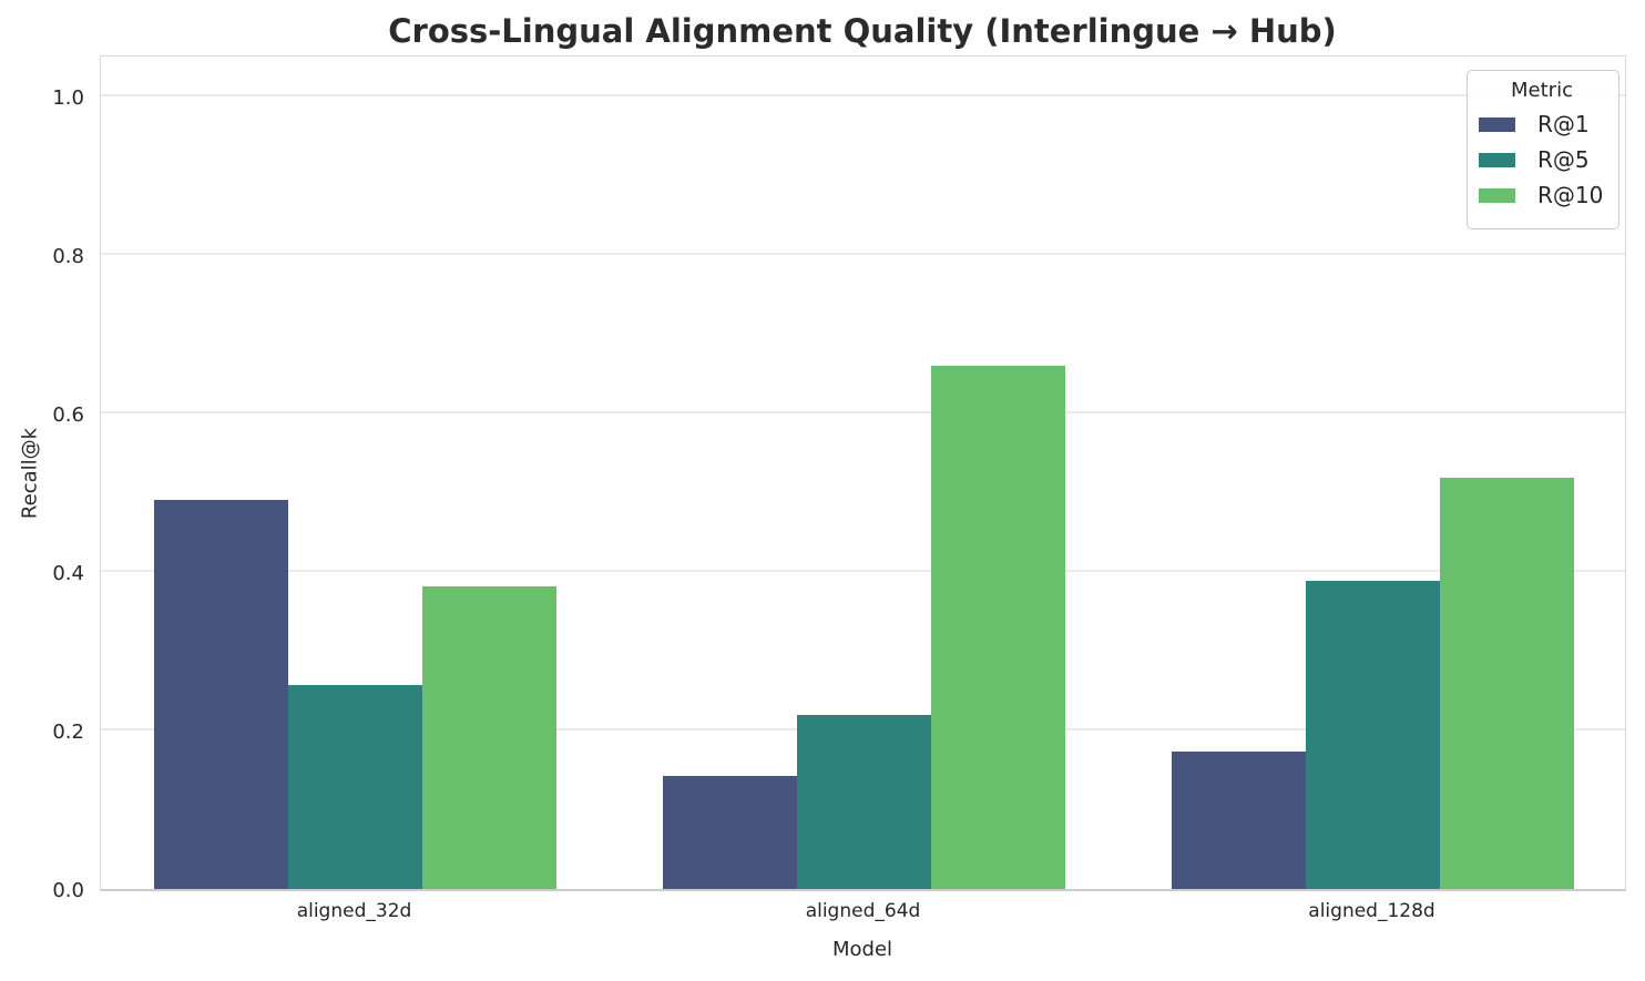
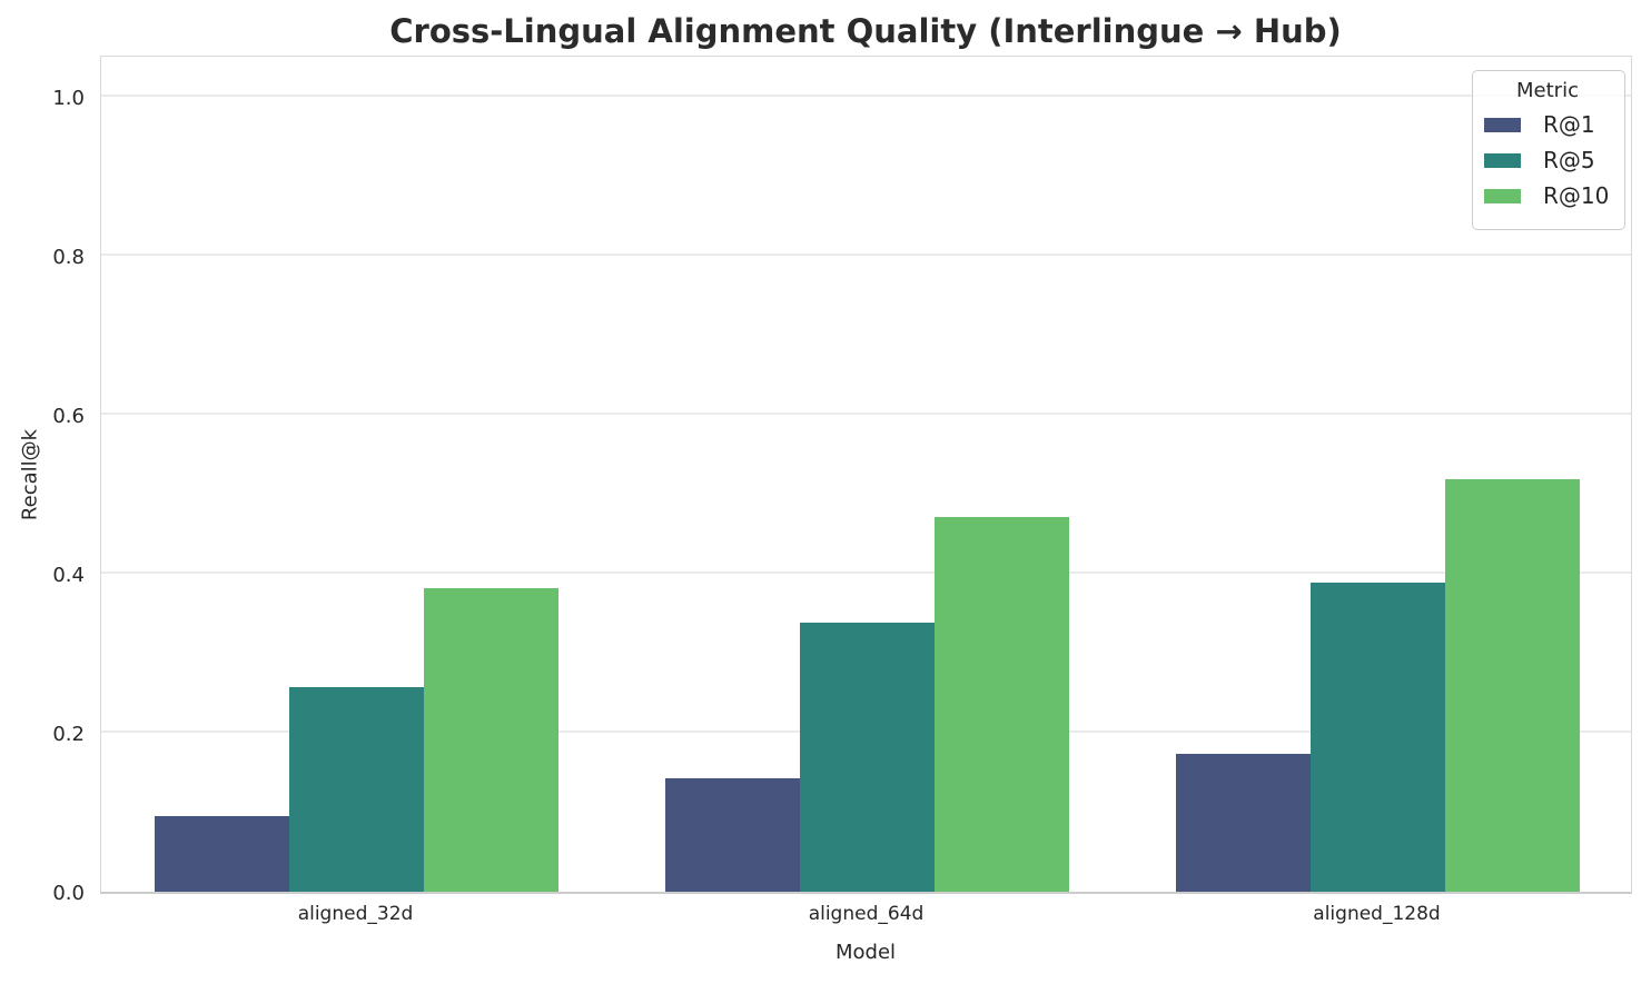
R@1/aligned_32d: 0.49 -> 0.10
R@5/aligned_64d: 0.22 -> 0.34
R@10/aligned_64d: 0.66 -> 0.47
